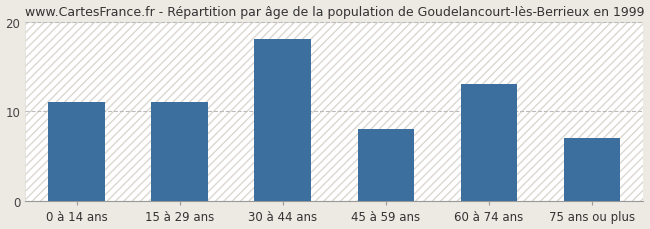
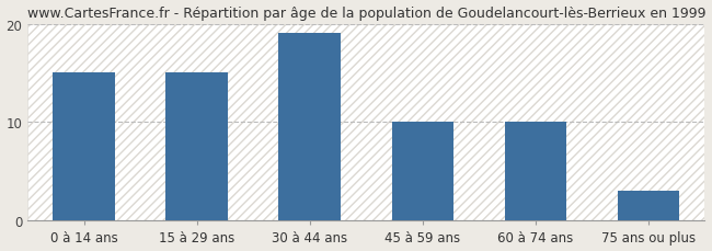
0 à 14 ans: 11 -> 15
15 à 29 ans: 11 -> 15
30 à 44 ans: 18 -> 19
45 à 59 ans: 8 -> 10
60 à 74 ans: 13 -> 10
75 ans ou plus: 7 -> 3
